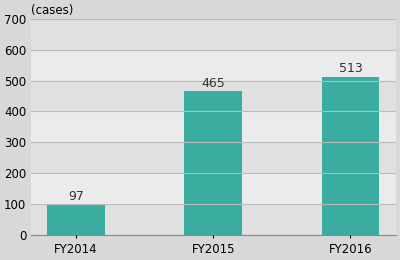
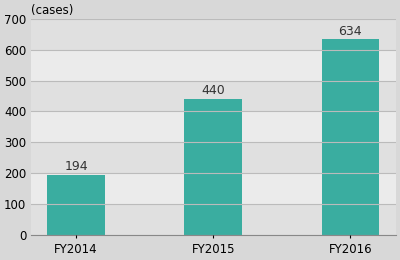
FY2014: 97 -> 194
FY2015: 465 -> 440
FY2016: 513 -> 634
